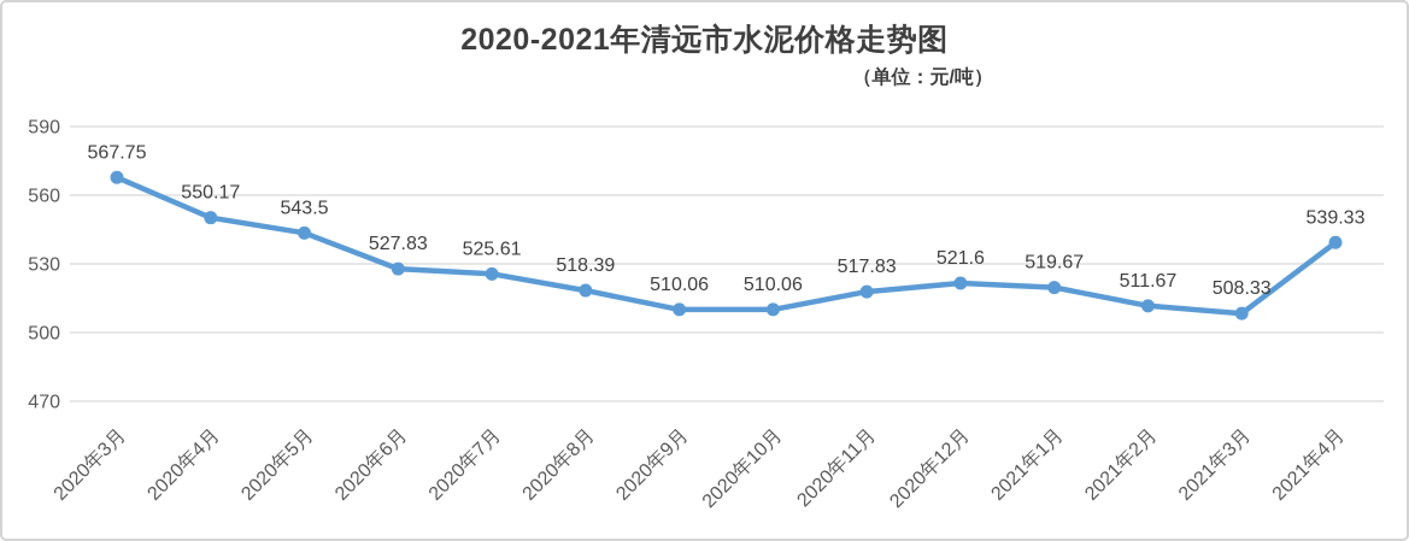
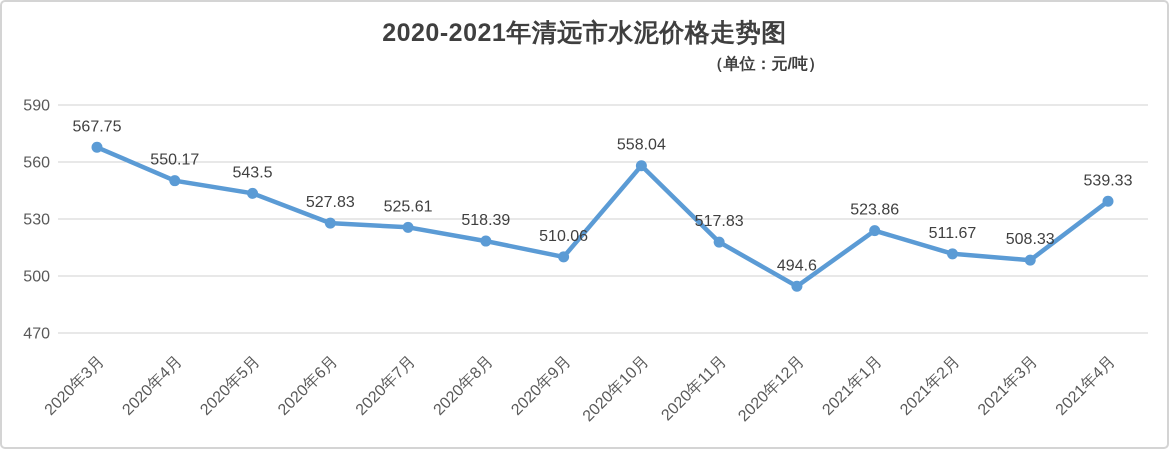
2020年10月: 510.06 -> 558.04
2020年12月: 521.6 -> 494.6
2021年1月: 519.67 -> 523.86
